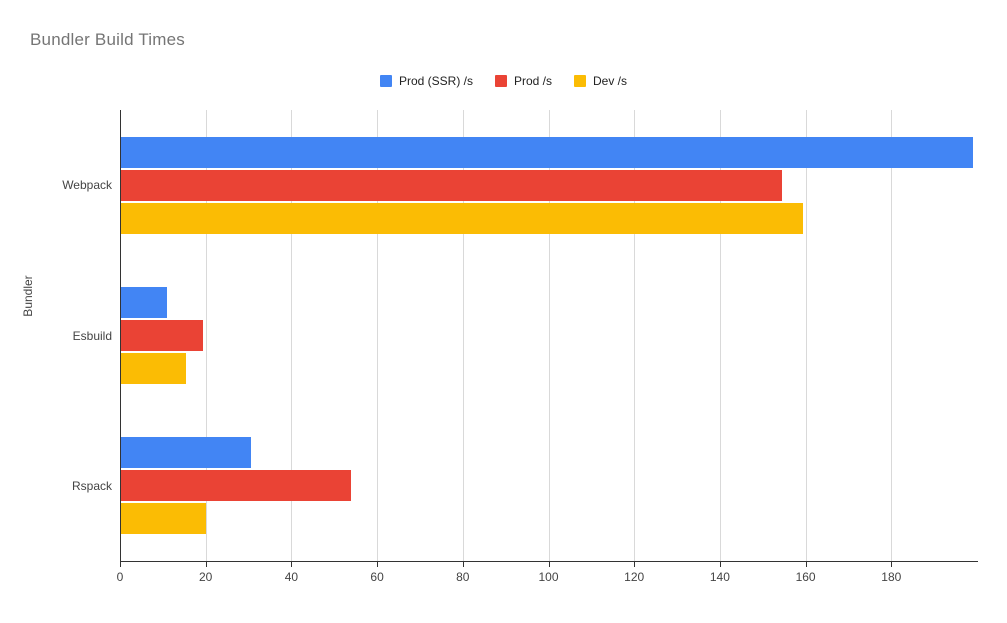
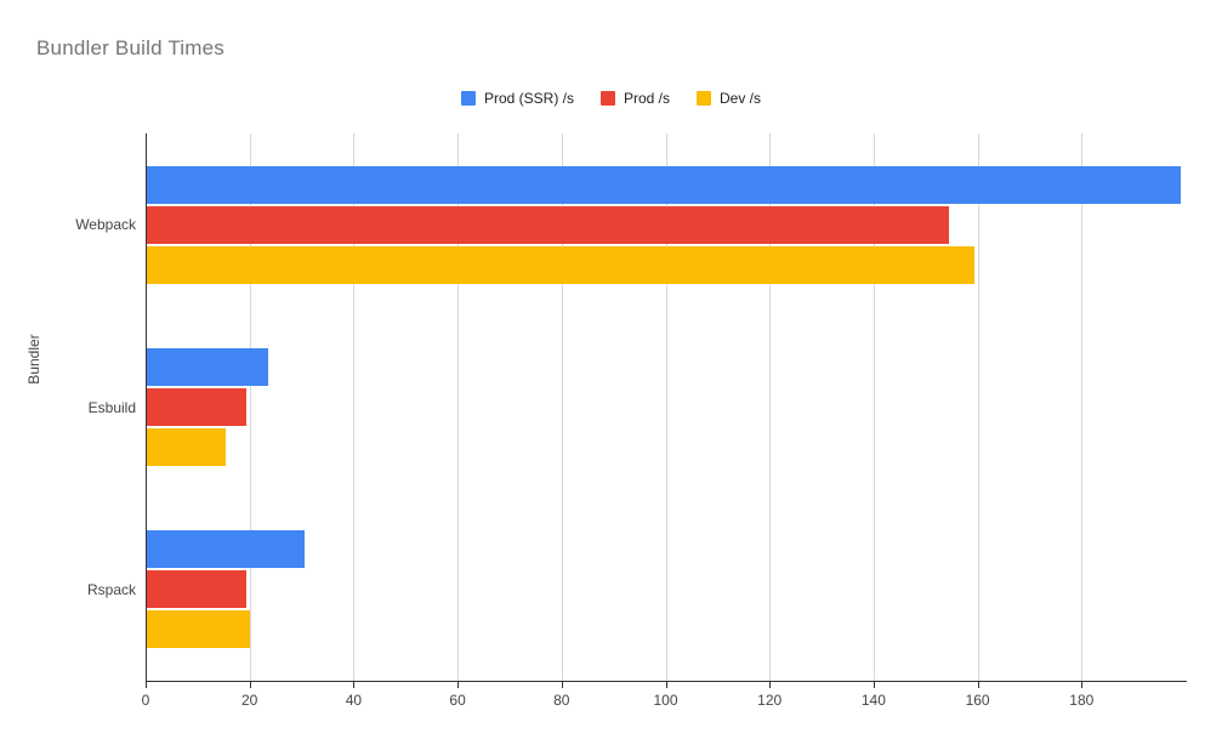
Prod (SSR) /s/Esbuild: 11 -> 24
Prod /s/Rspack: 54 -> 19
